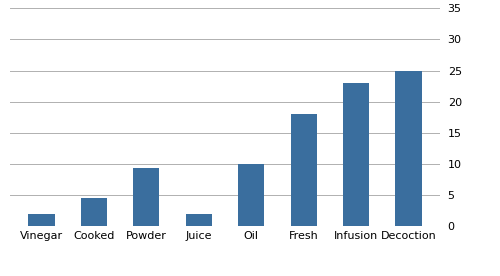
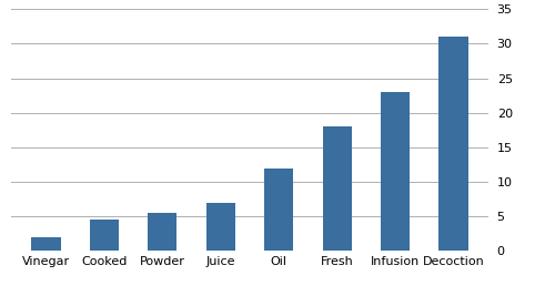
Powder: 9.4 -> 5.5
Juice: 2.0 -> 7.0
Oil: 10.0 -> 12.0
Decoction: 25.0 -> 31.0
